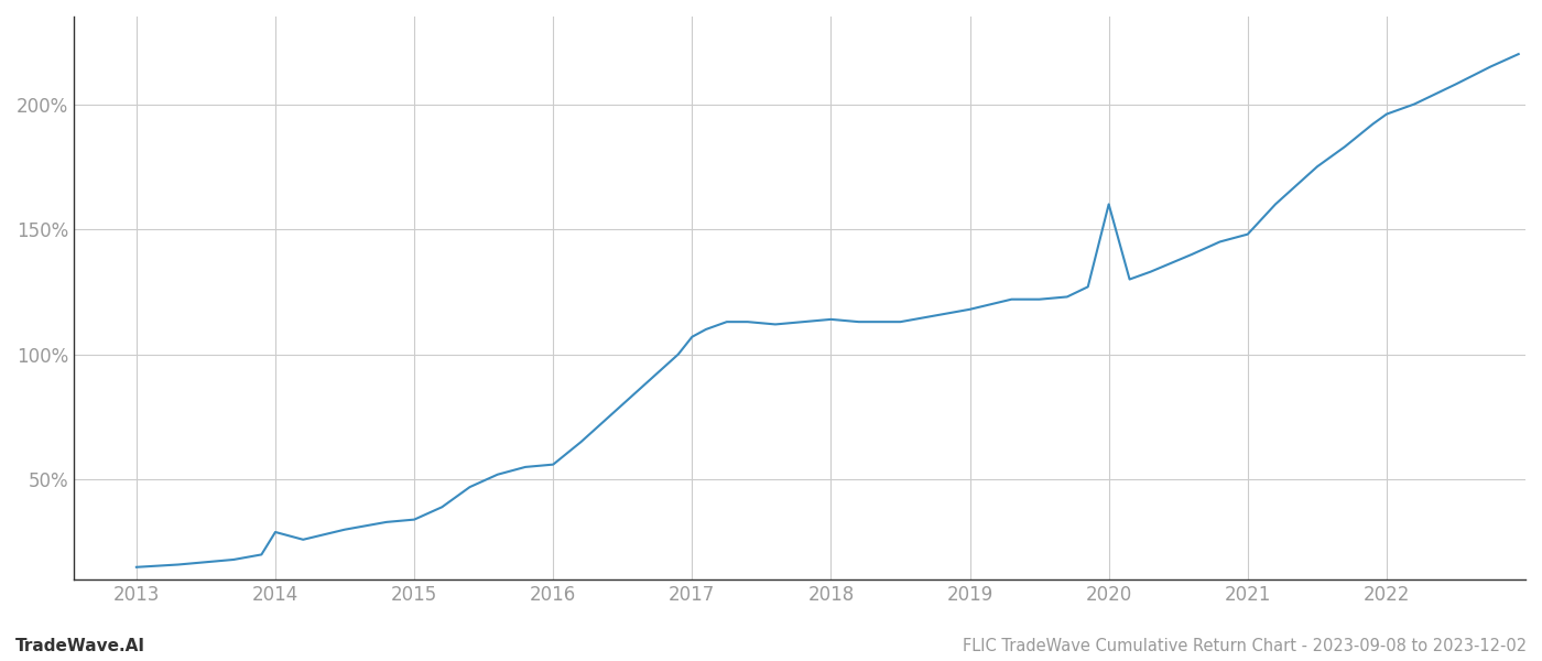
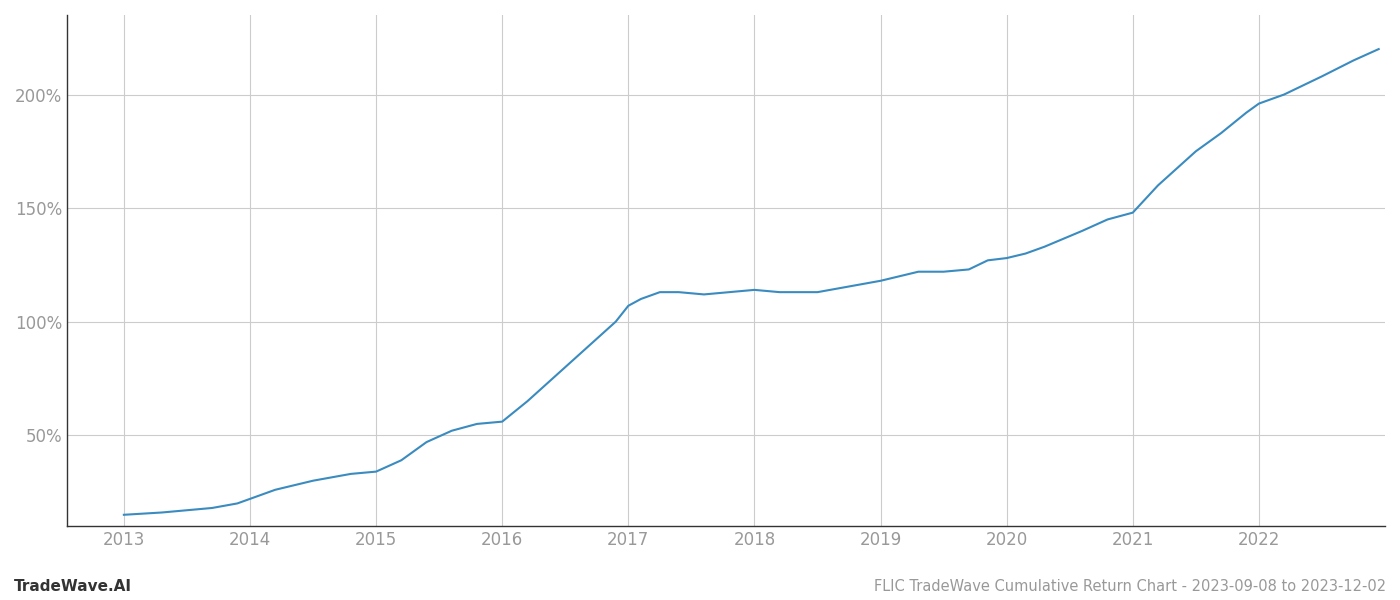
2014: 29.0% -> 22.0%
2020: 160.0% -> 128.0%
